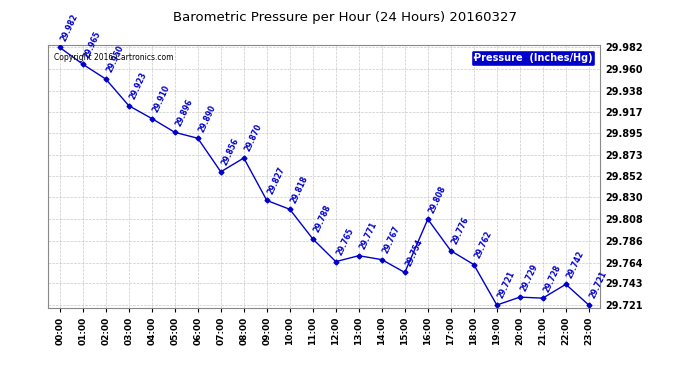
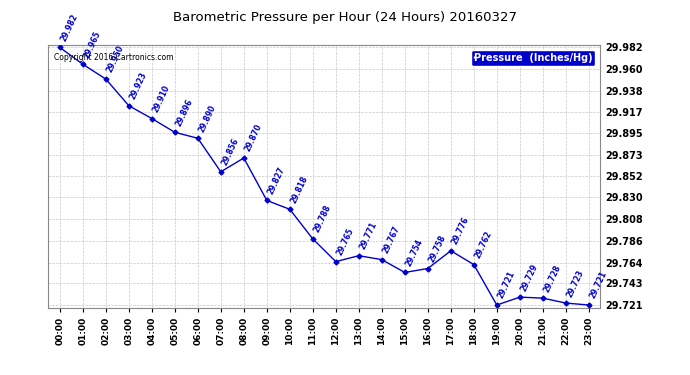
16:00: 29.808 -> 29.758
22:00: 29.742 -> 29.723
